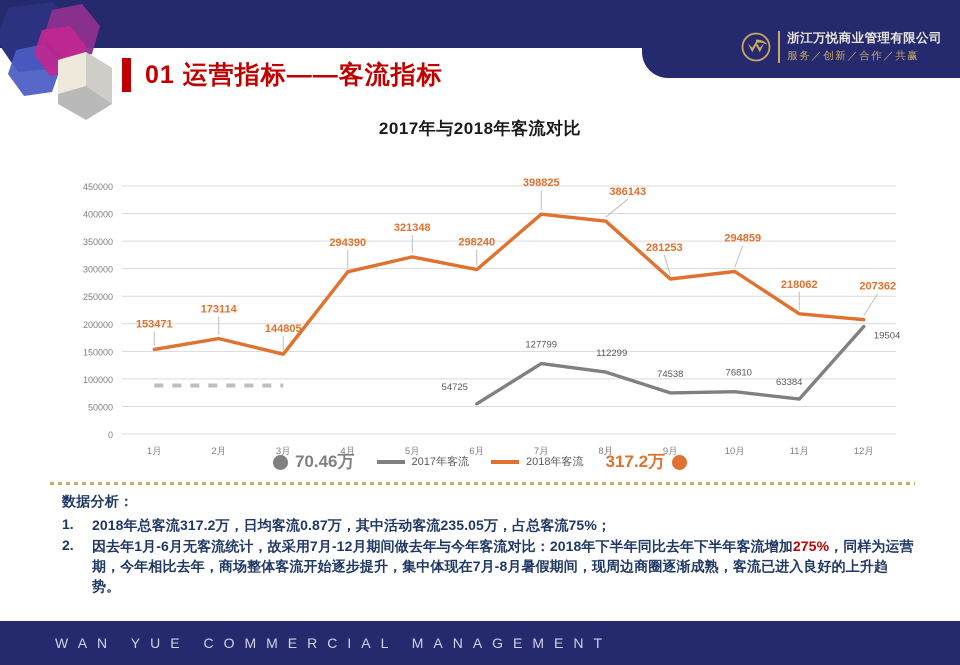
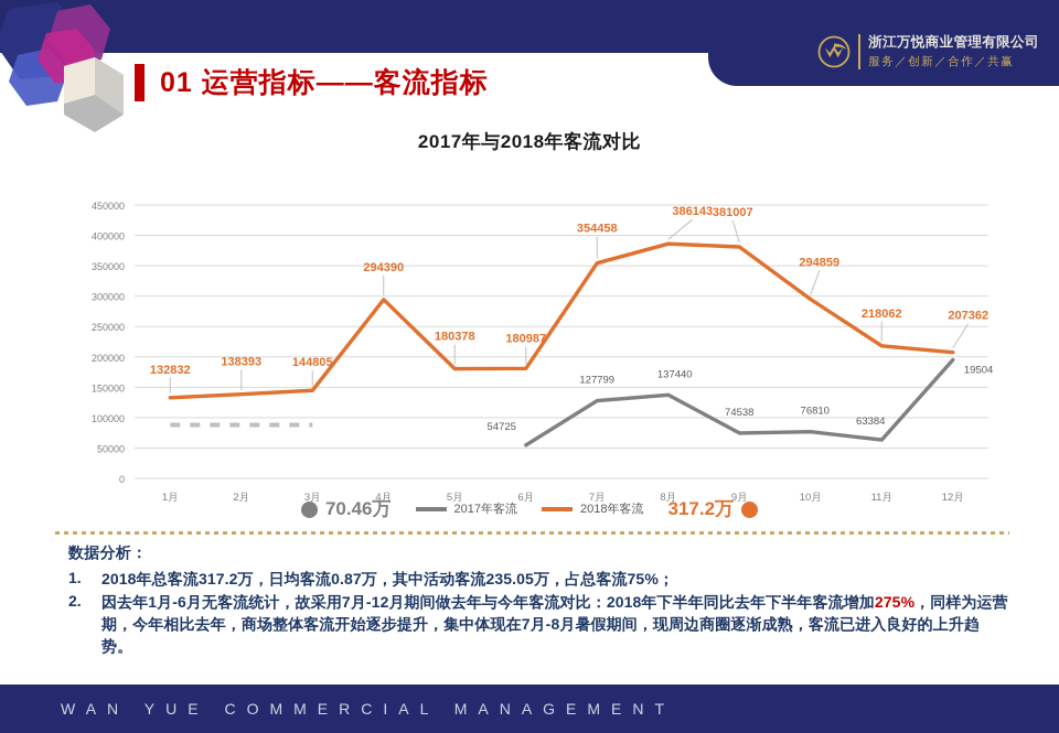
2018年客流/1月: 153471 -> 132832
2018年客流/2月: 173114 -> 138393
2018年客流/5月: 321348 -> 180378
2018年客流/6月: 298240 -> 180987
2018年客流/7月: 398825 -> 354458
2017年客流/8月: 112299 -> 137440
2018年客流/9月: 281253 -> 381007
